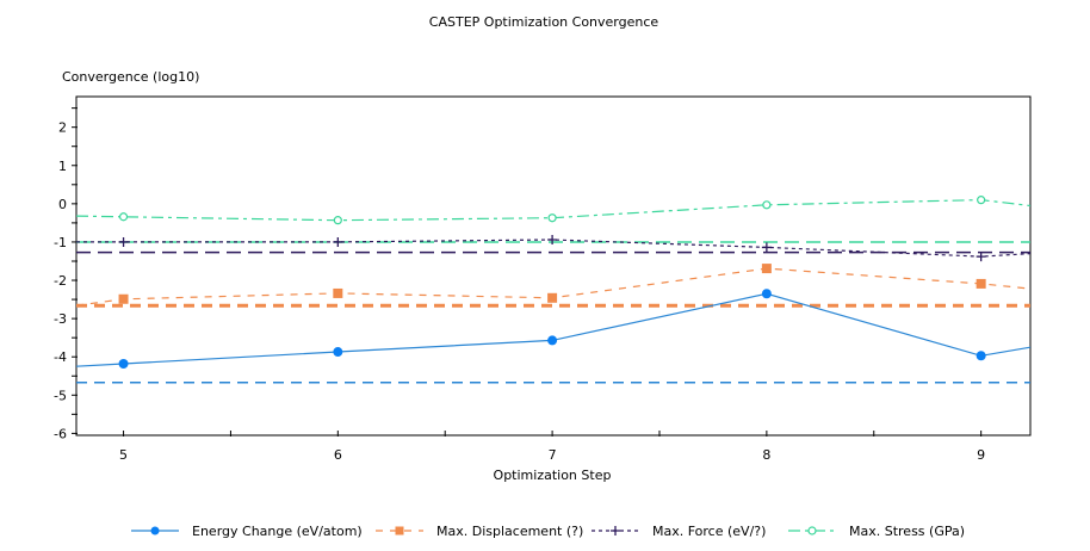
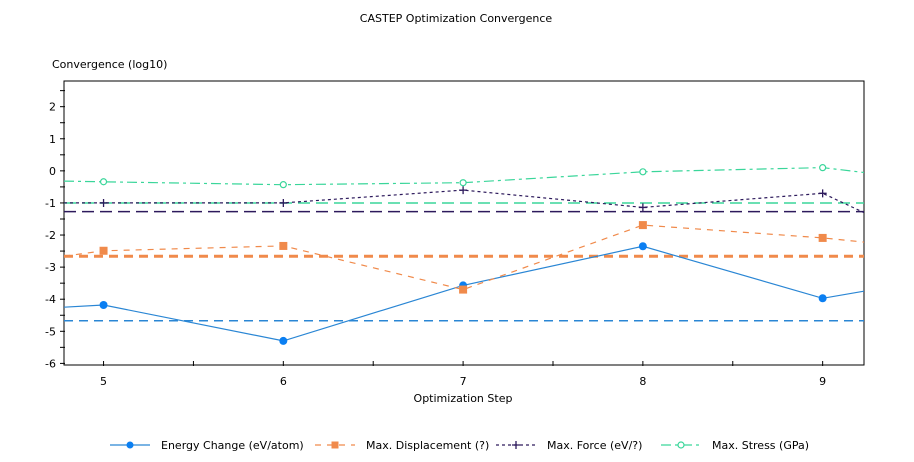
Energy Change (eV/atom)/6: -3.9 -> -5.3
Max. Displacement (?)/7: -2.5 -> -3.7
Max. Force (eV/?)/7: -0.9 -> -0.6
Max. Force (eV/?)/9: -1.4 -> -0.7
